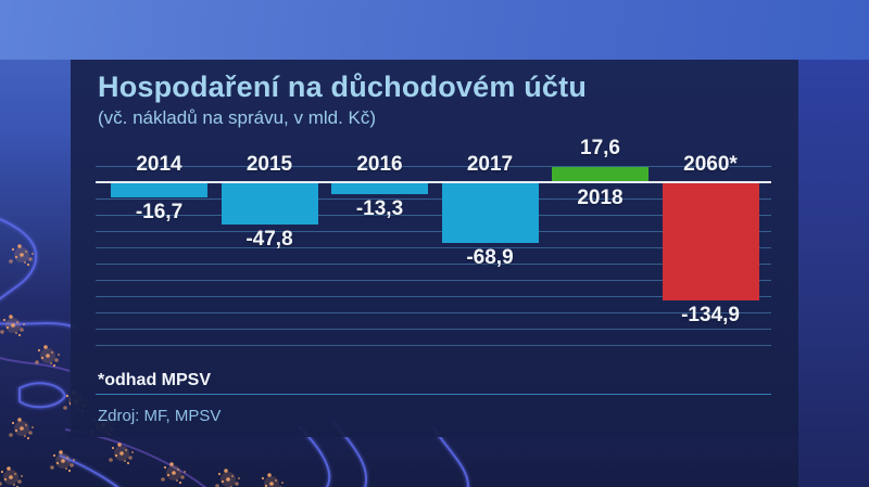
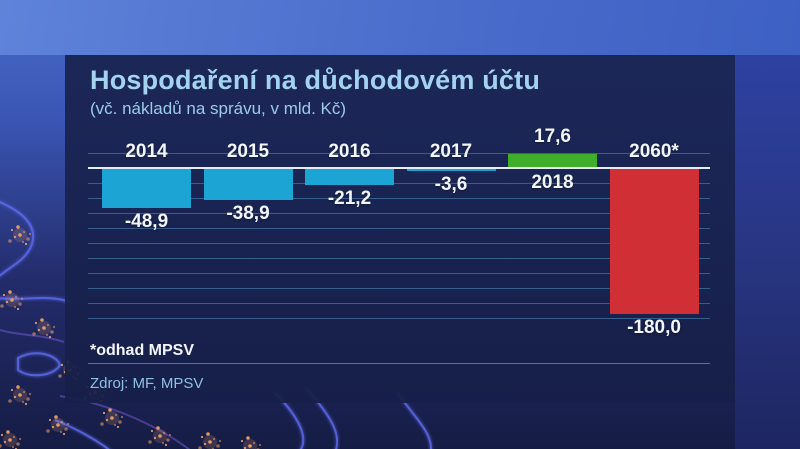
2014: -16,7 -> -48,9
2015: -47,8 -> -38,9
2016: -13,3 -> -21,2
2017: -68,9 -> -3,6
2060*: -134,9 -> -180,0
